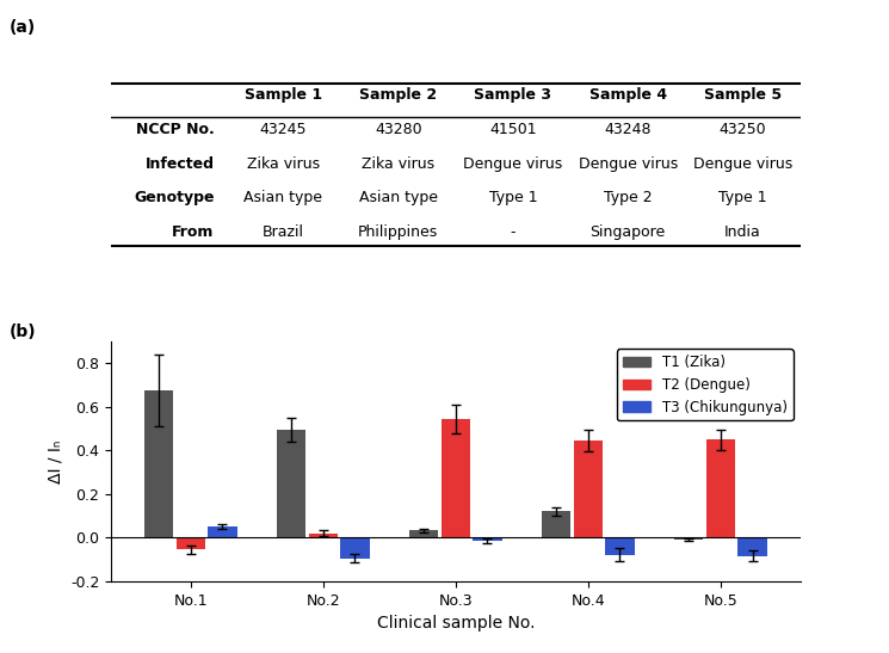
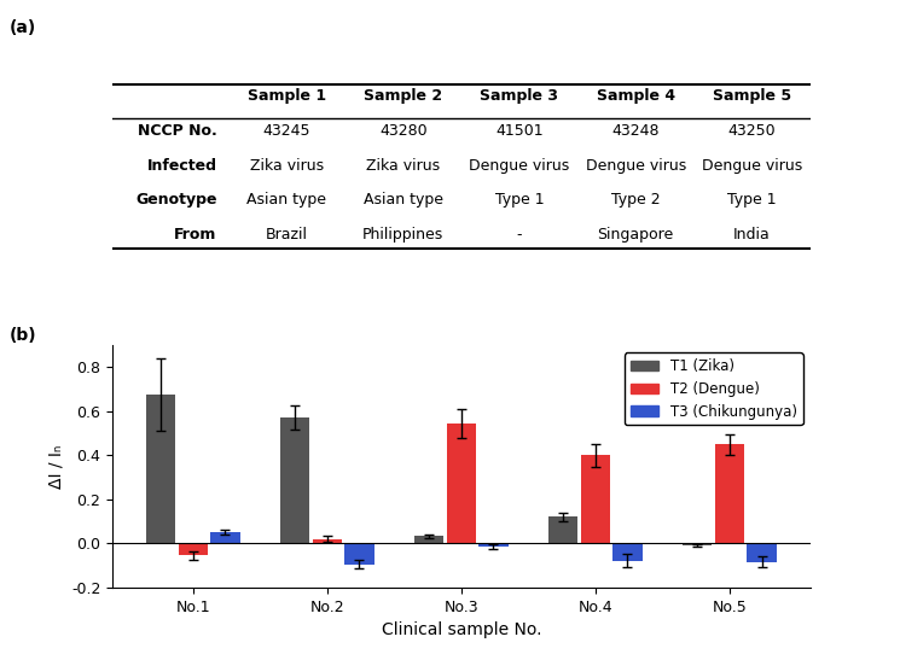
T1 (Zika)/No.2: 0.49 -> 0.57
T2 (Dengue)/No.4: 0.45 -> 0.40
